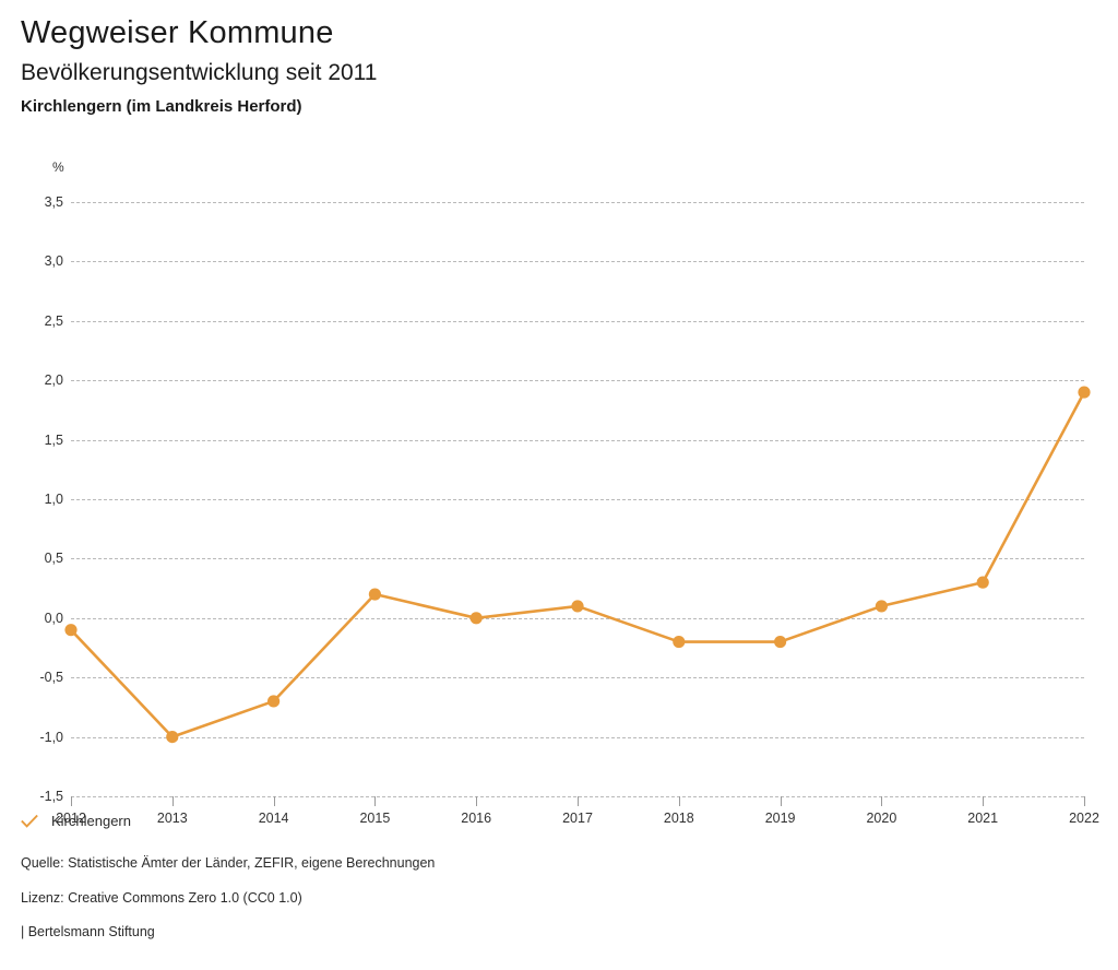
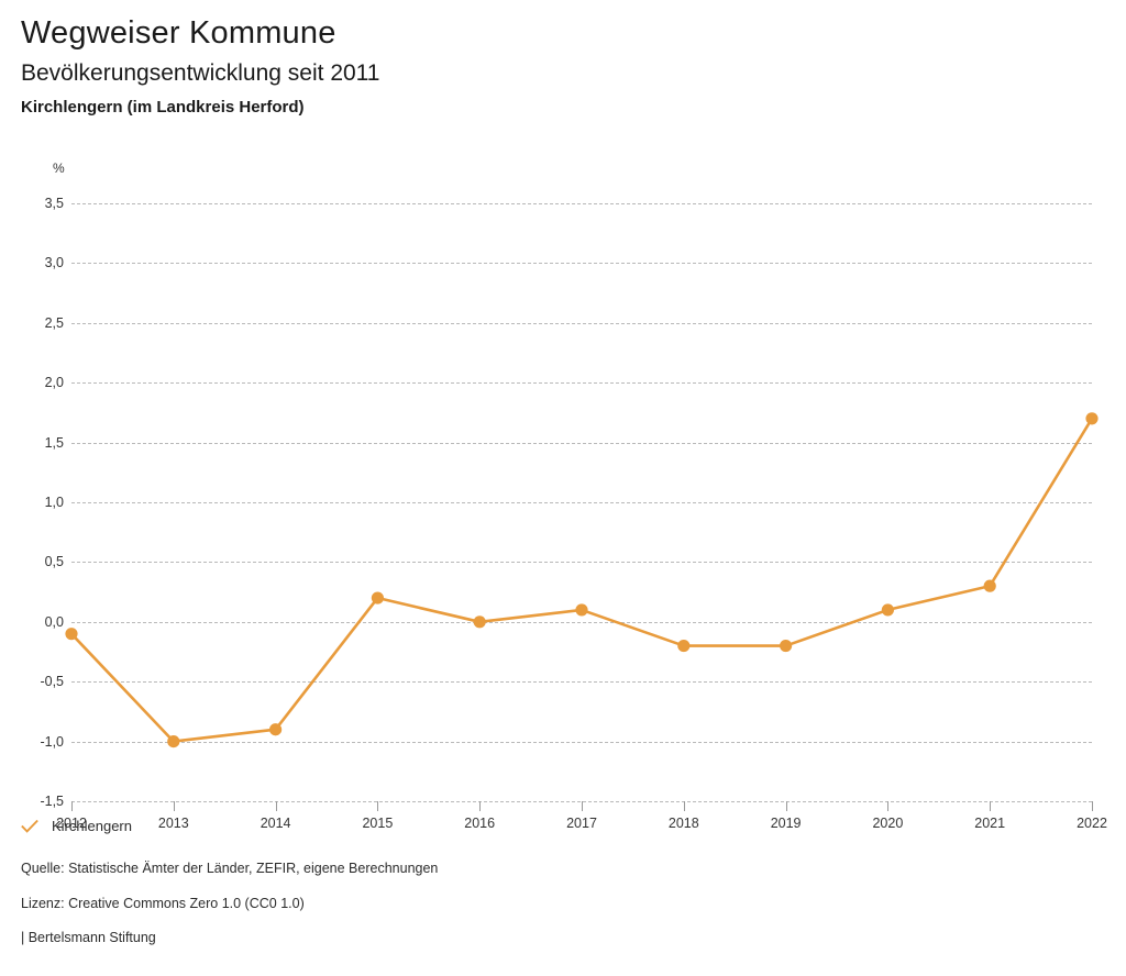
2014: -0,7 -> -0,9
2022: 1,9 -> 1,7
